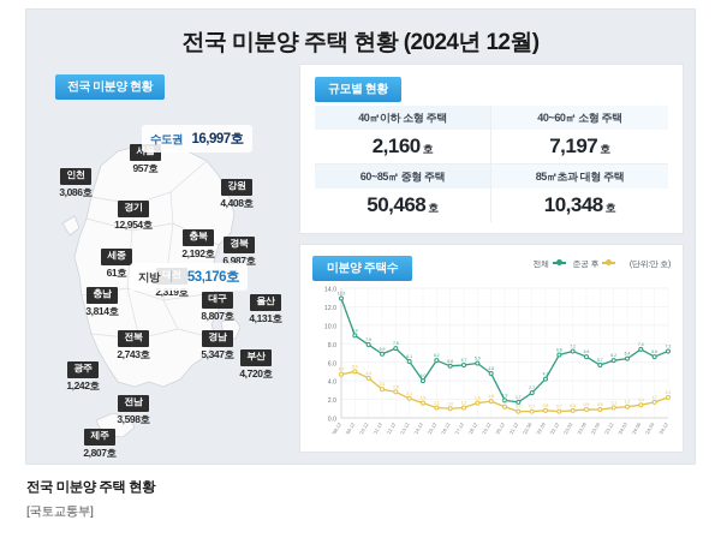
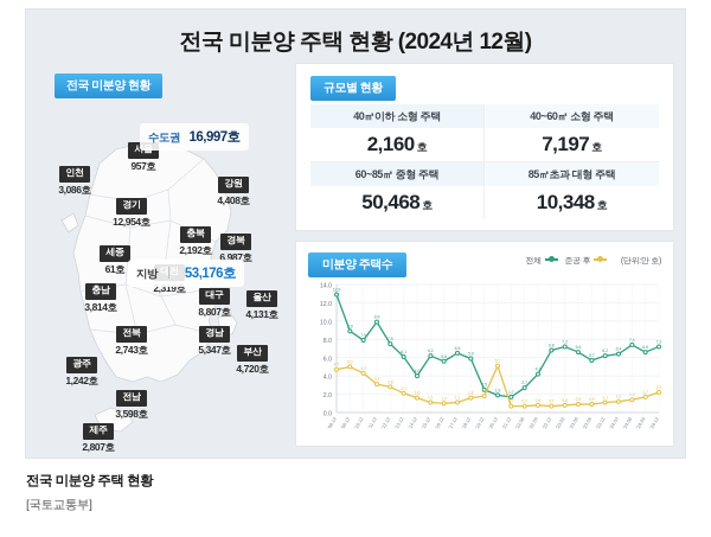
전체/'11.12: 6.9 -> 9.9
전체/'17.12: 5.7 -> 6.5
전체/'19.12: 4.8 -> 2.5
준공 후/'20.12: 1.2 -> 5.1
